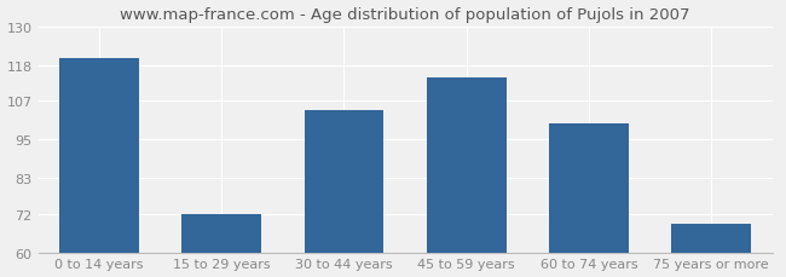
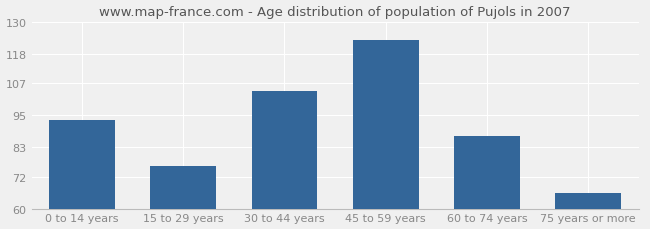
0 to 14 years: 120 -> 93
15 to 29 years: 72 -> 76
45 to 59 years: 114 -> 123
60 to 74 years: 100 -> 87
75 years or more: 69 -> 66
